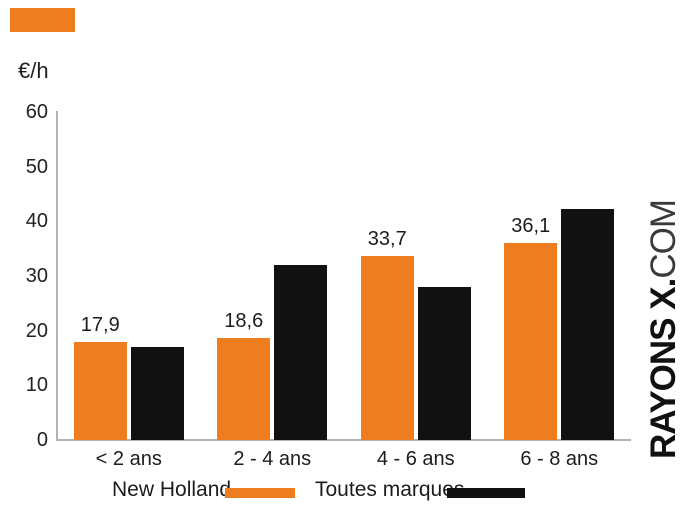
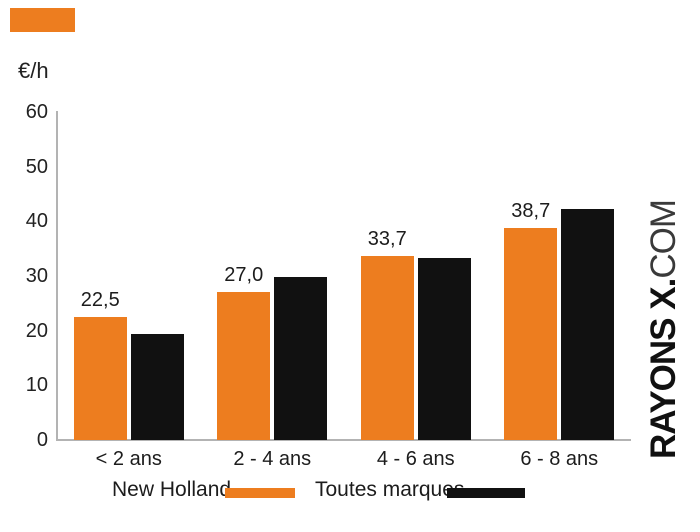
New Holland/< 2 ans: 17,9 -> 22,5
Toutes marques/< 2 ans: 17 -> 19
New Holland/2 - 4 ans: 18,6 -> 27,0
Toutes marques/2 - 4 ans: 32 -> 30
Toutes marques/4 - 6 ans: 28 -> 33
New Holland/6 - 8 ans: 36,1 -> 38,7
